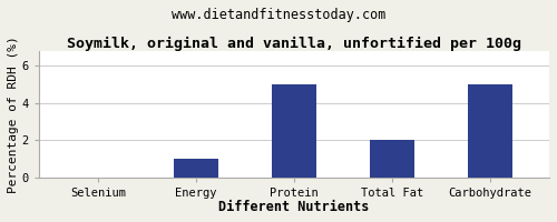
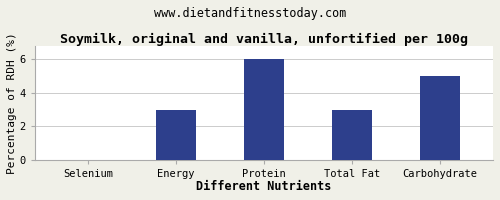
Energy: 1 -> 3
Protein: 5 -> 6
Total Fat: 2 -> 3
